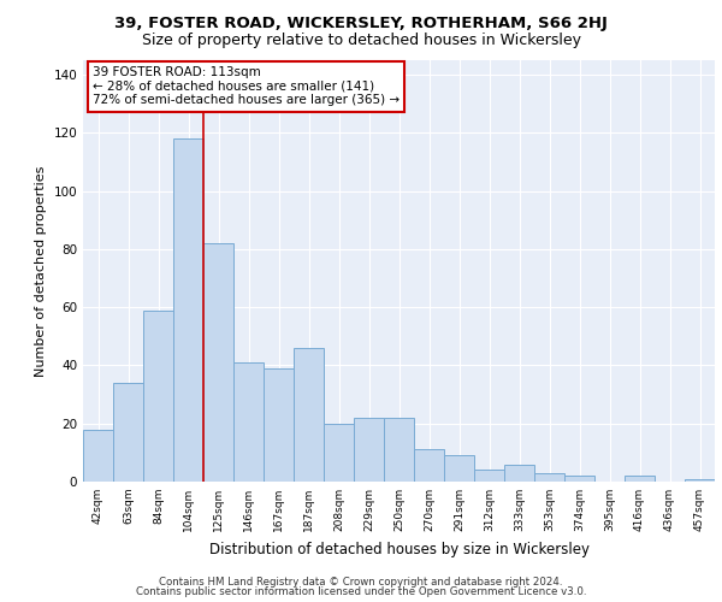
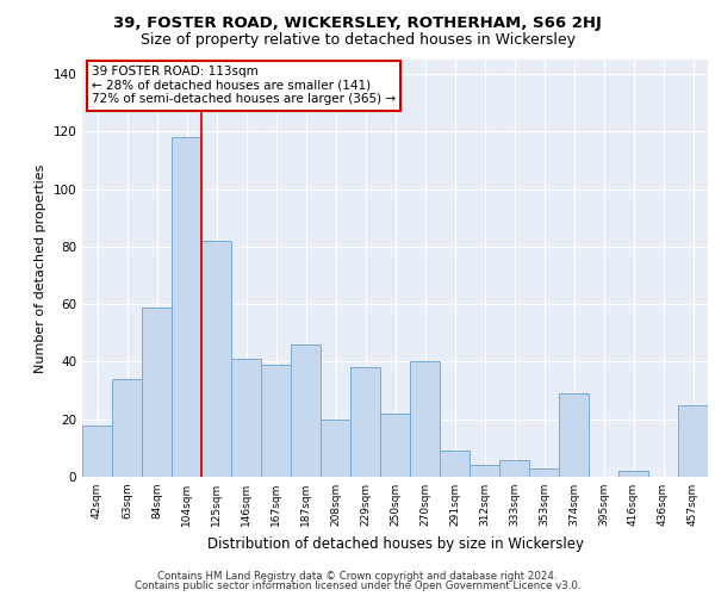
229sqm: 22 -> 38
270sqm: 11 -> 40
374sqm: 2 -> 29
457sqm: 1 -> 25
